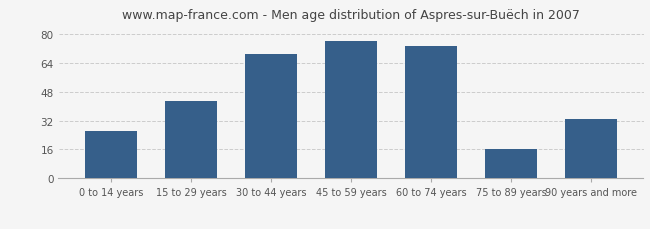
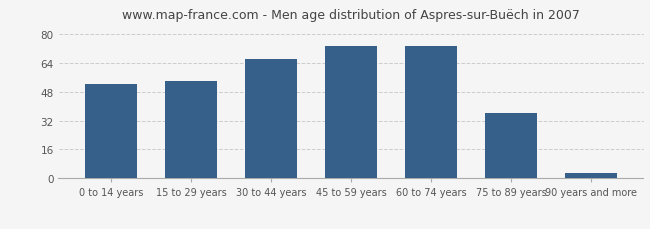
0 to 14 years: 26 -> 52
15 to 29 years: 43 -> 54
30 to 44 years: 69 -> 66
45 to 59 years: 76 -> 73
75 to 89 years: 16 -> 36
90 years and more: 33 -> 3
